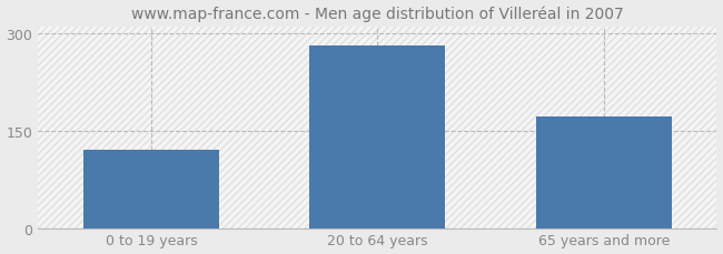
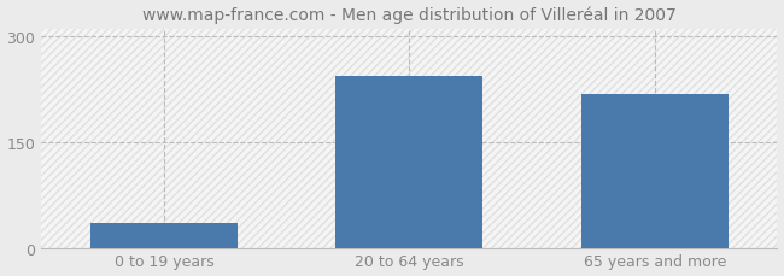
0 to 19 years: 120 -> 36
20 to 64 years: 282 -> 244
65 years and more: 172 -> 218
